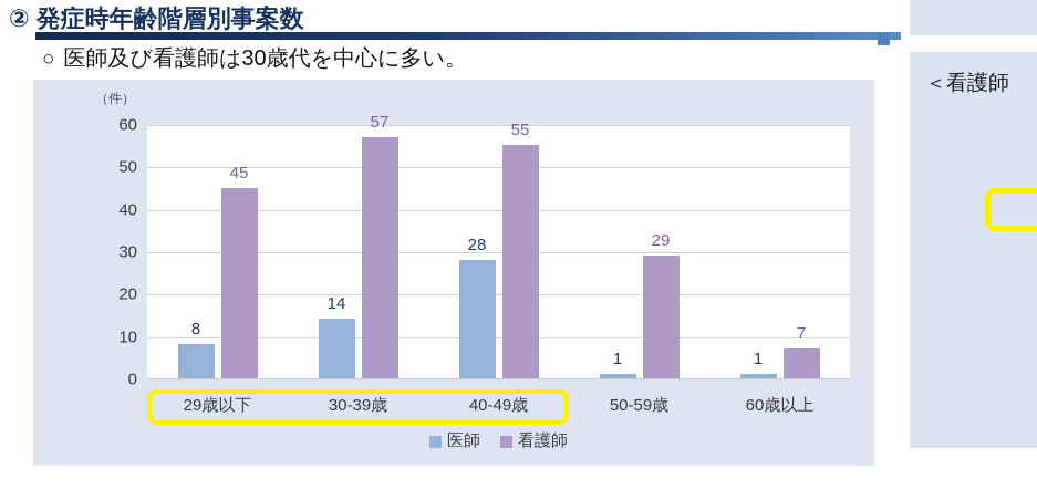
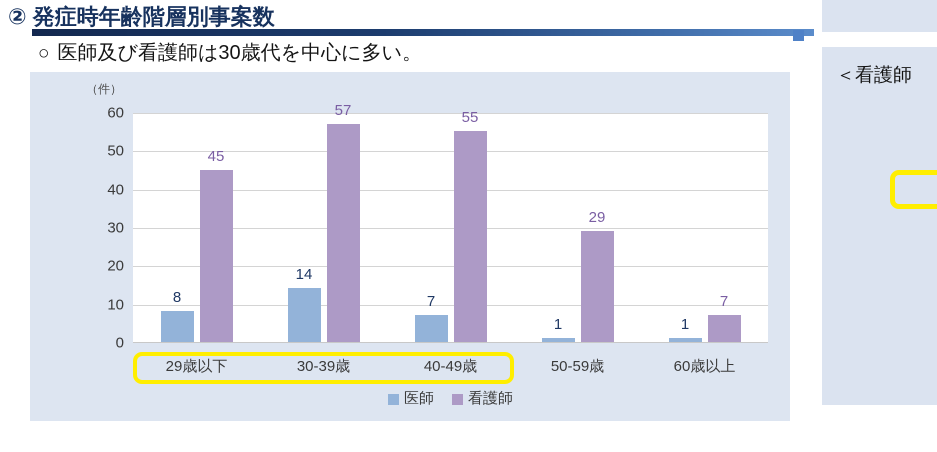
医師/40-49歳: 28 -> 7
